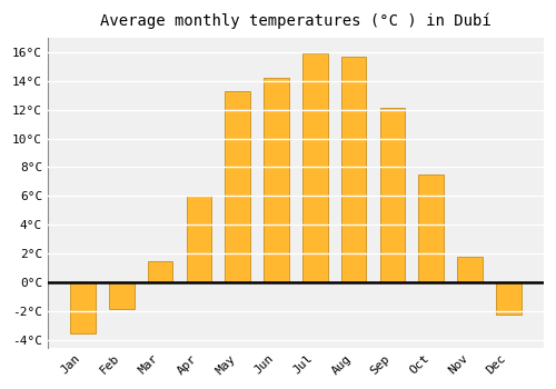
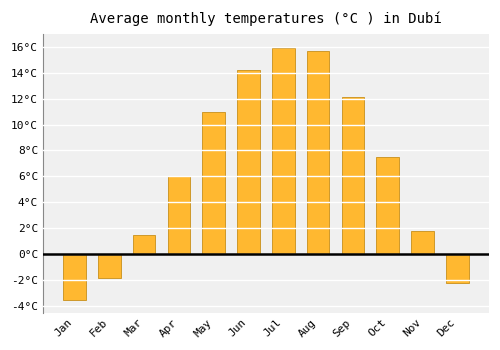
May: 13.3°C -> 11.0°C
